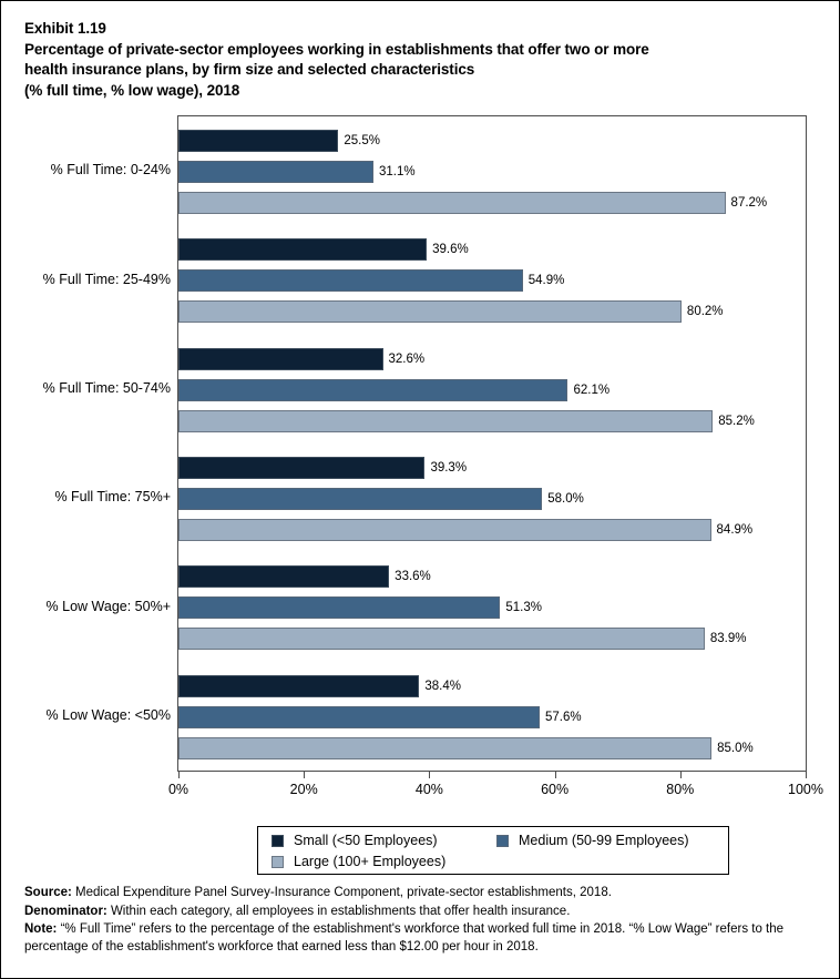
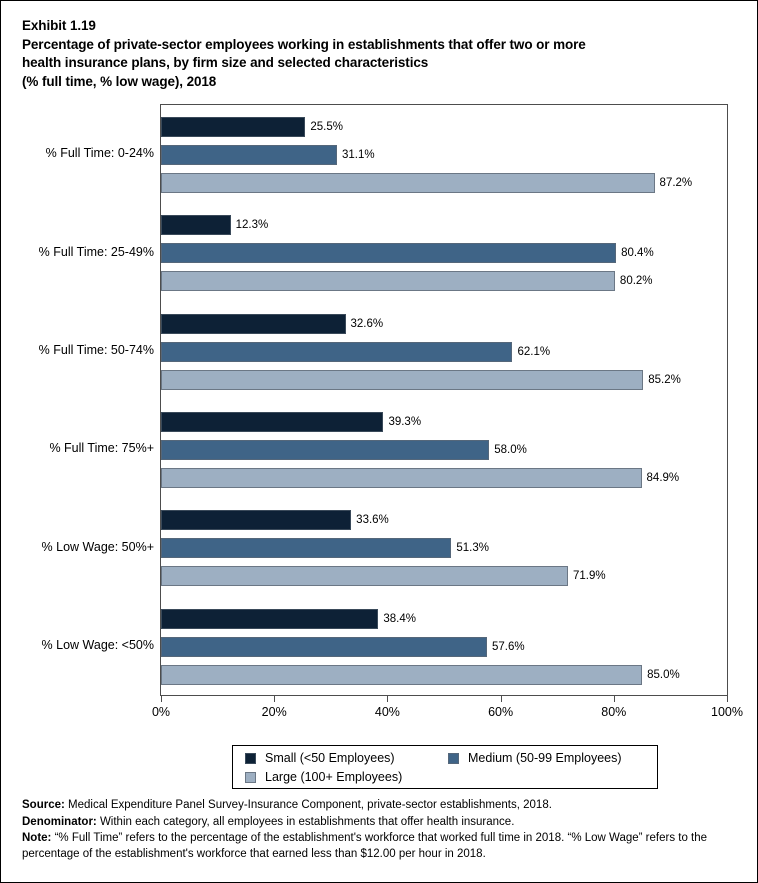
Small (<50 Employees)/% Full Time: 25-49%: 39.6% -> 12.3%
Medium (50-99 Employees)/% Full Time: 25-49%: 54.9% -> 80.4%
Large (100+ Employees)/% Low Wage: 50%+: 83.9% -> 71.9%
